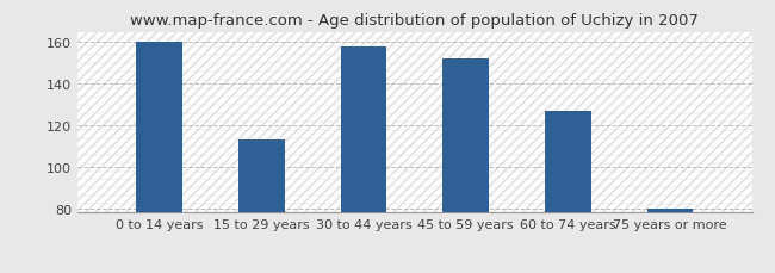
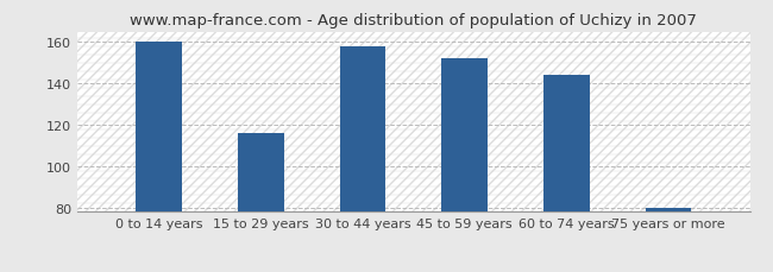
15 to 29 years: 113 -> 116
60 to 74 years: 127 -> 144
